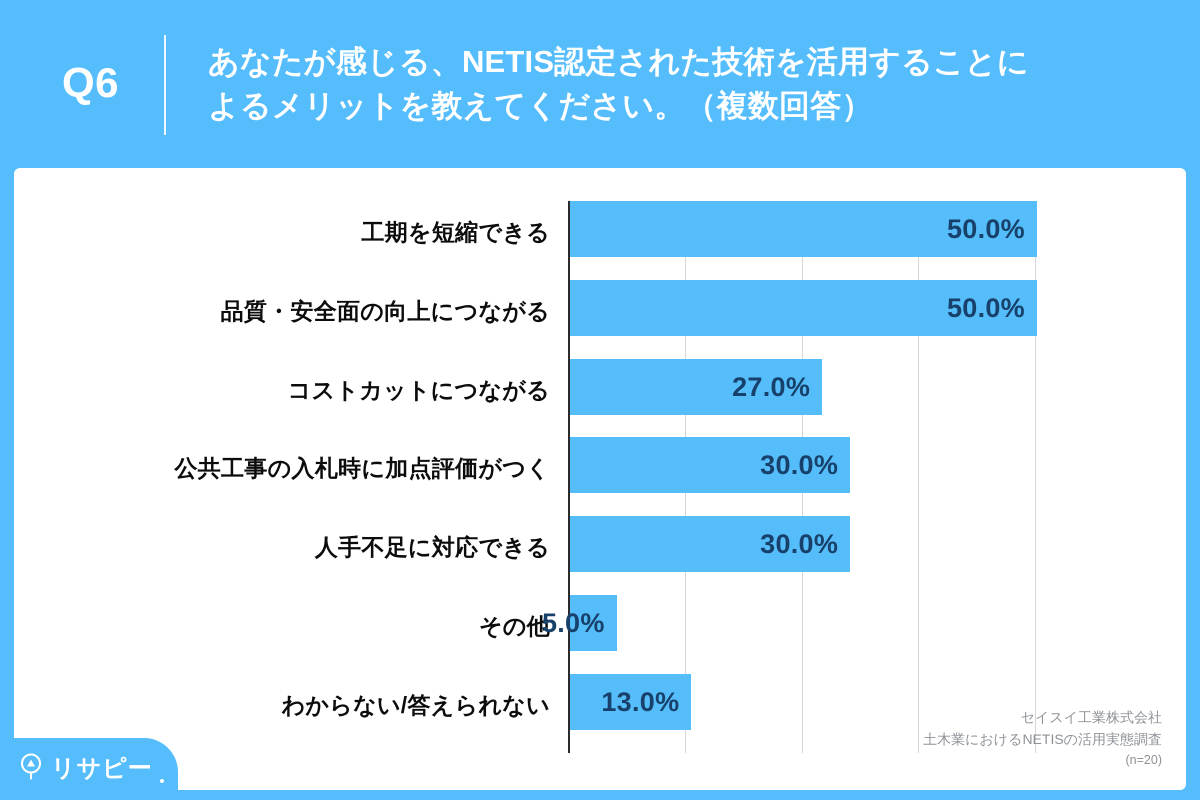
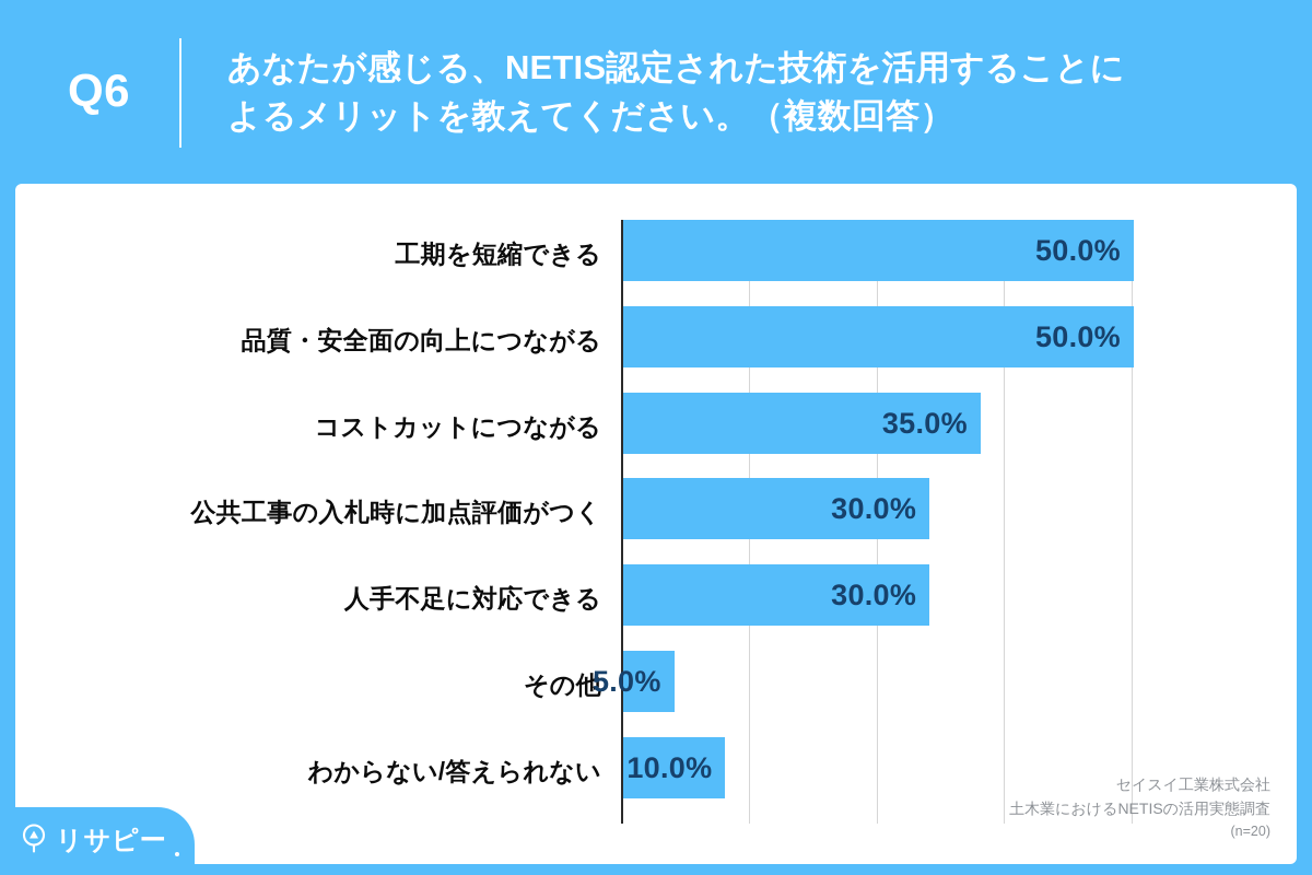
コストカットにつながる: 27.0% -> 35.0%
わからない/答えられない: 13.0% -> 10.0%
